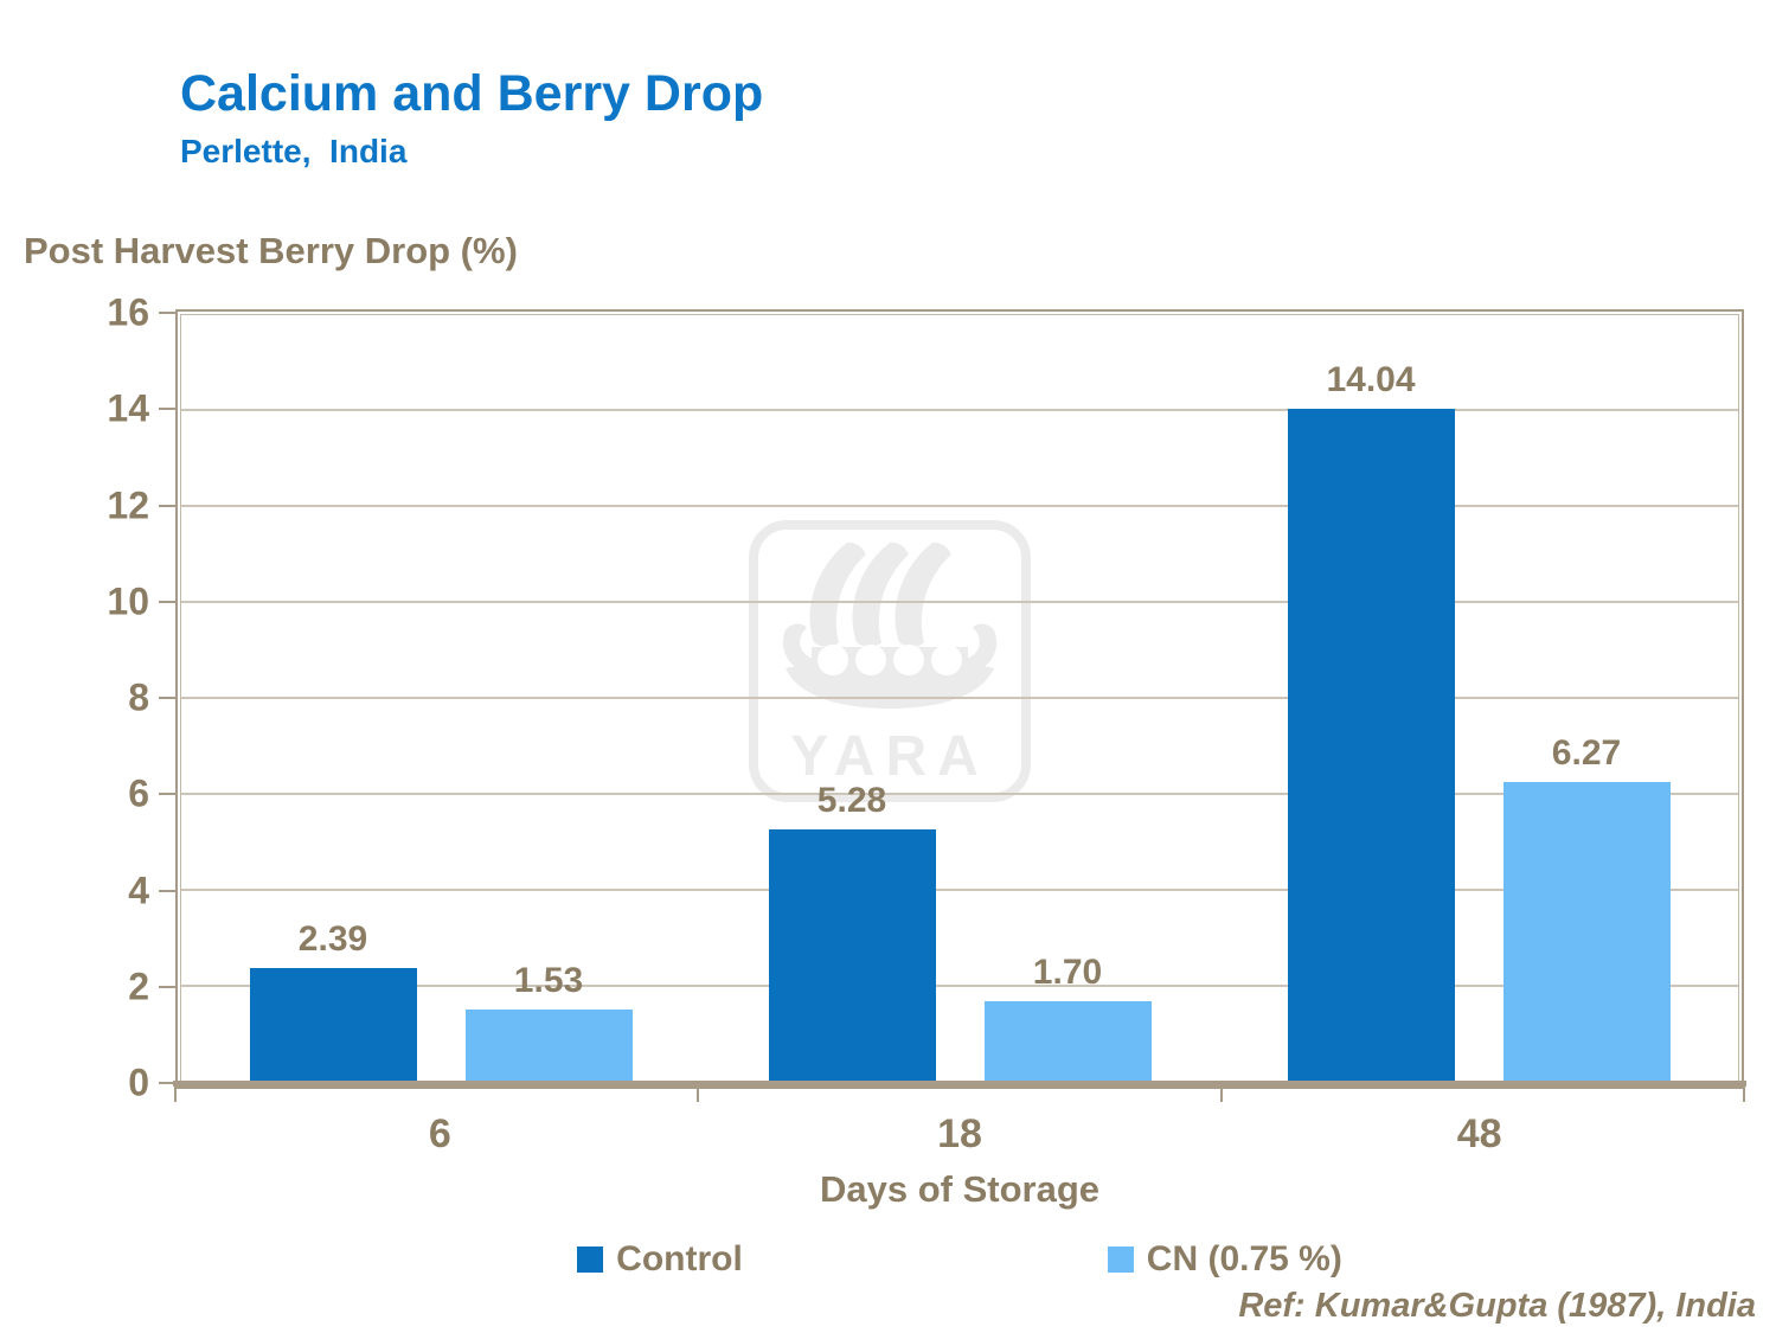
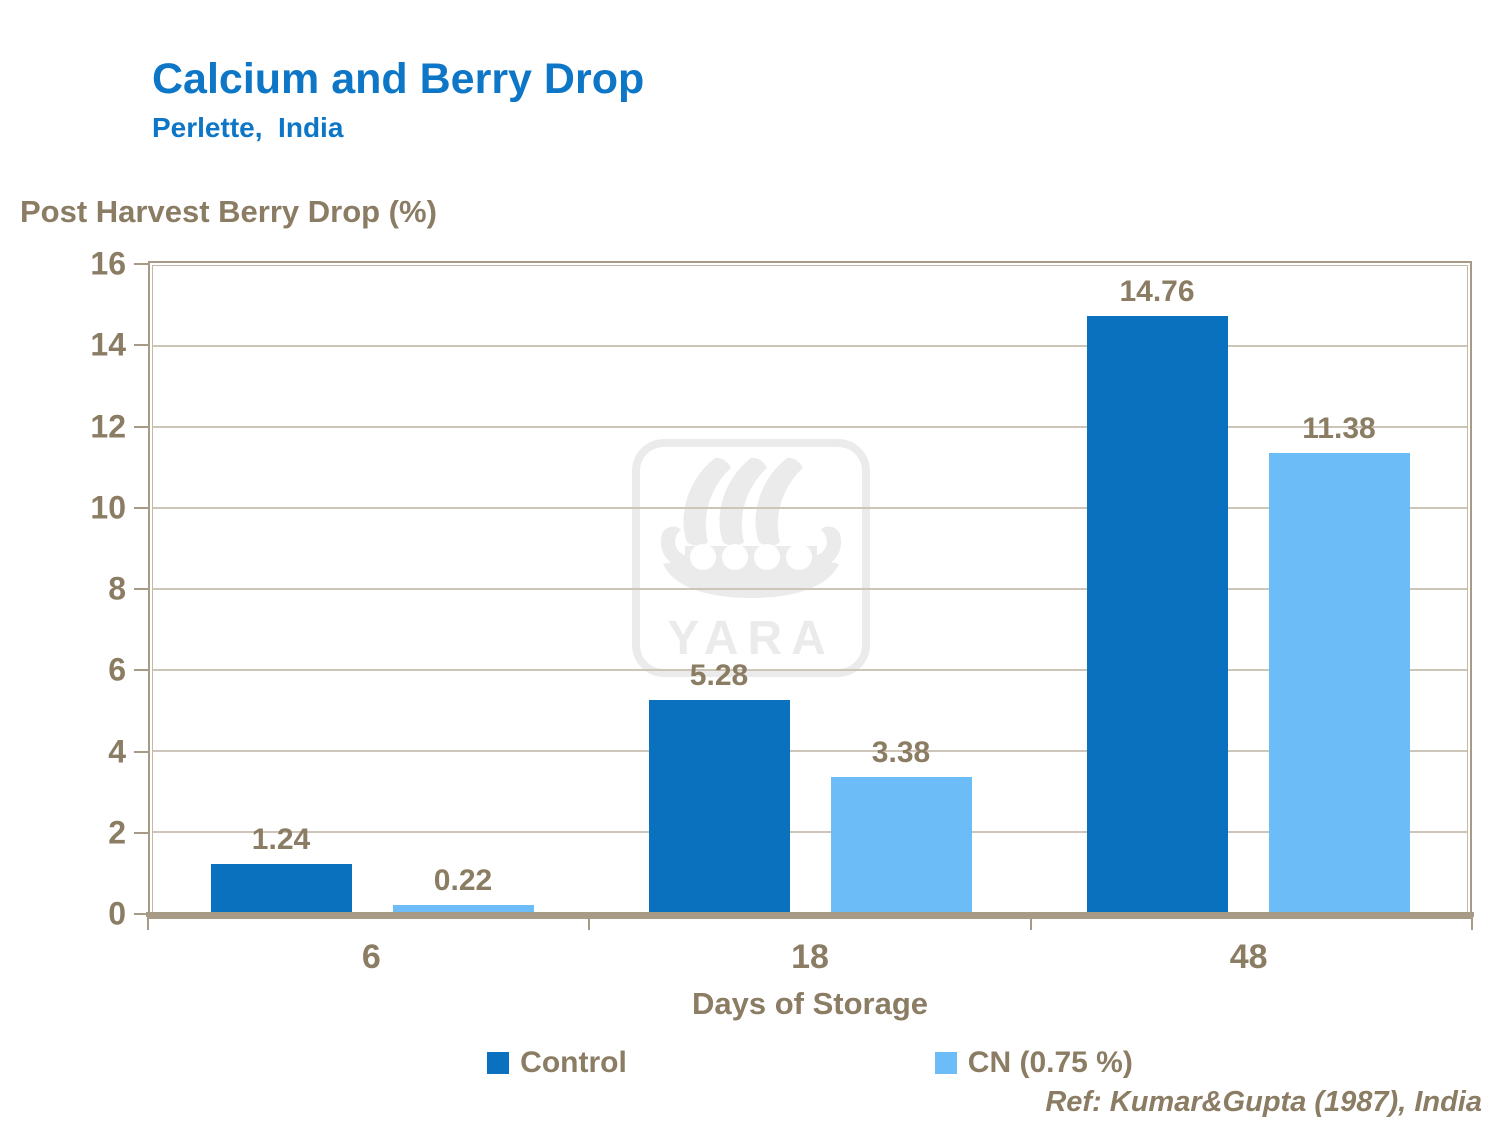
Control/6: 2.39 -> 1.24
CN (0.75 %)/6: 1.53 -> 0.22
CN (0.75 %)/18: 1.70 -> 3.38
Control/48: 14.04 -> 14.76
CN (0.75 %)/48: 6.27 -> 11.38
